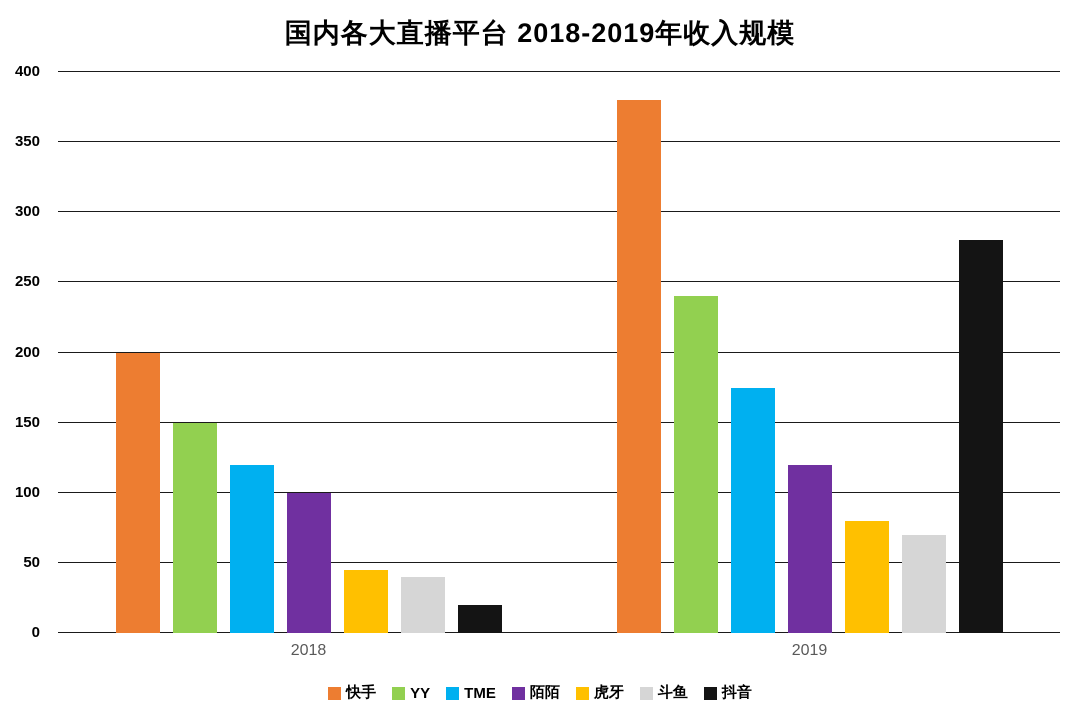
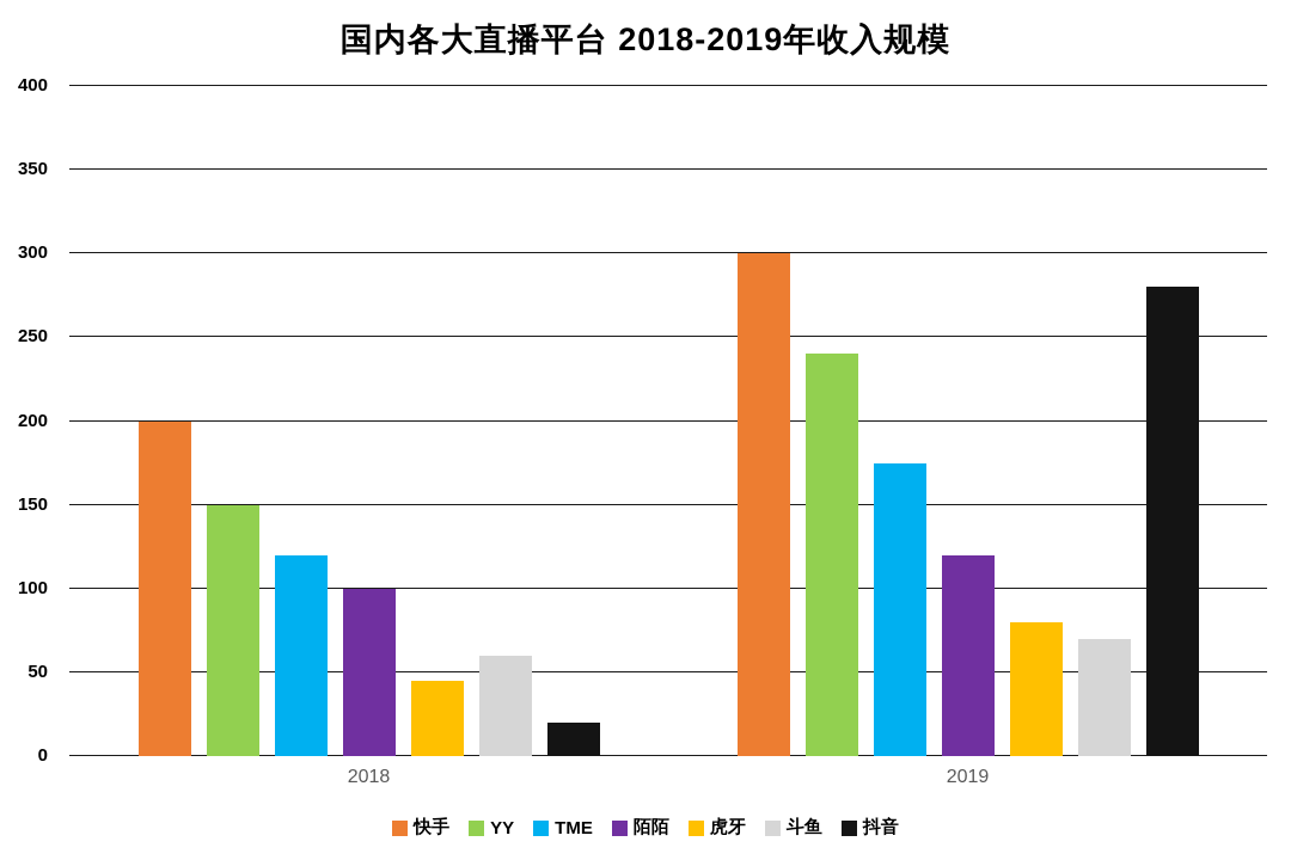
斗鱼/2018: 40 -> 60
快手/2019: 380 -> 300
